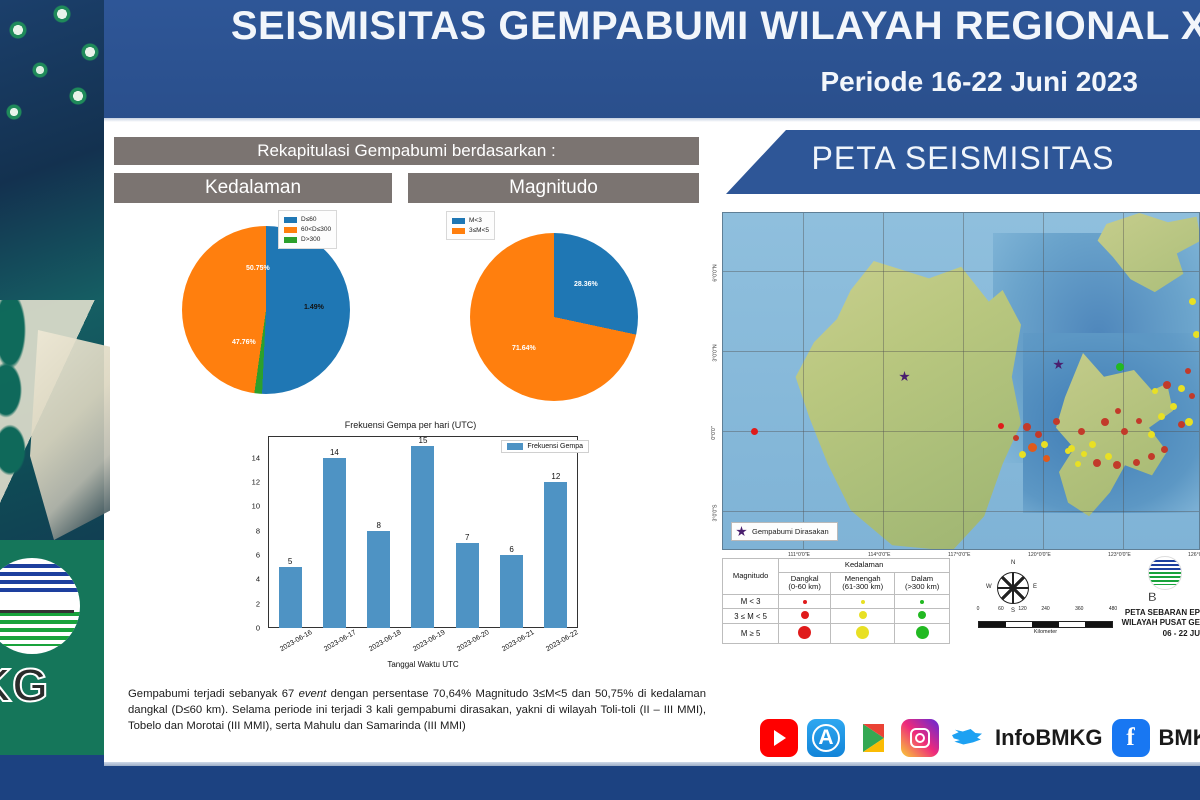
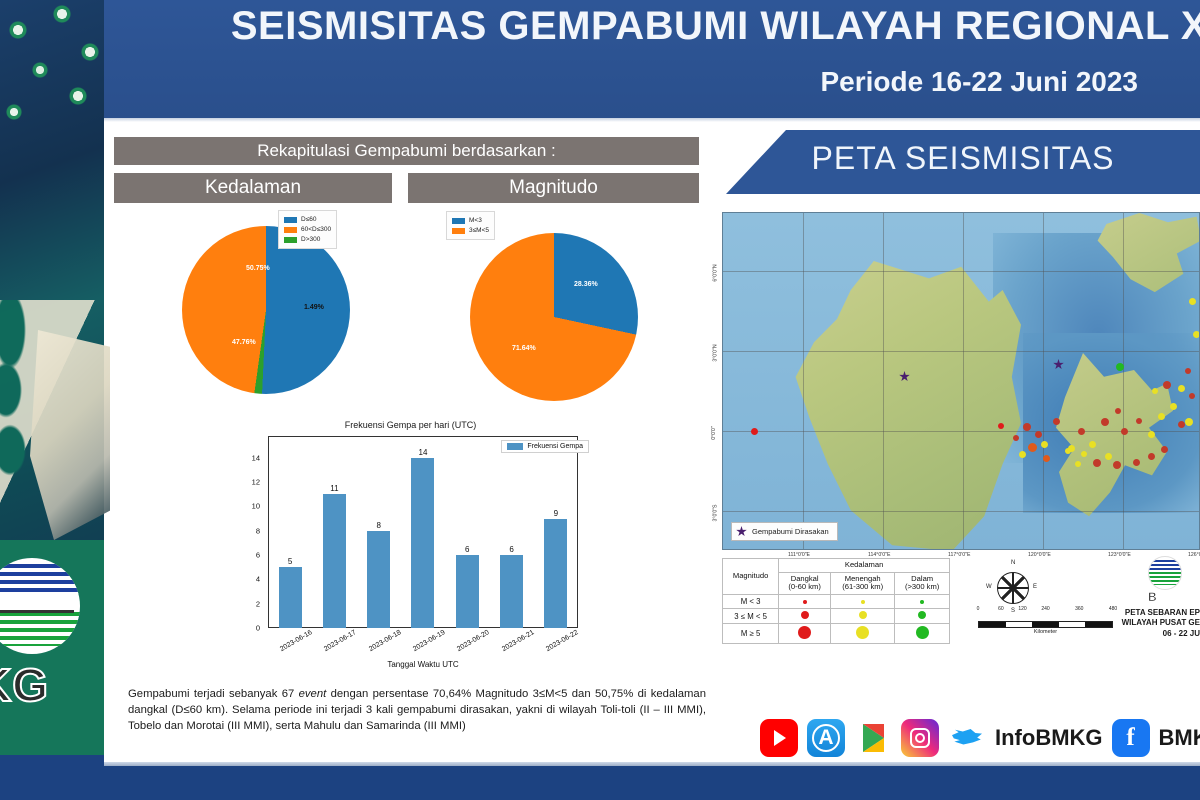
Frekuensi Gempa per hari (UTC)/2023-06-17: 14 -> 11
Frekuensi Gempa per hari (UTC)/2023-06-19: 15 -> 14
Frekuensi Gempa per hari (UTC)/2023-06-20: 7 -> 6
Frekuensi Gempa per hari (UTC)/2023-06-22: 12 -> 9
